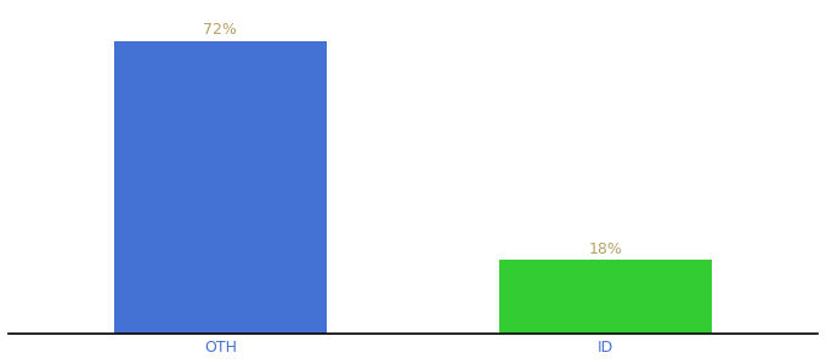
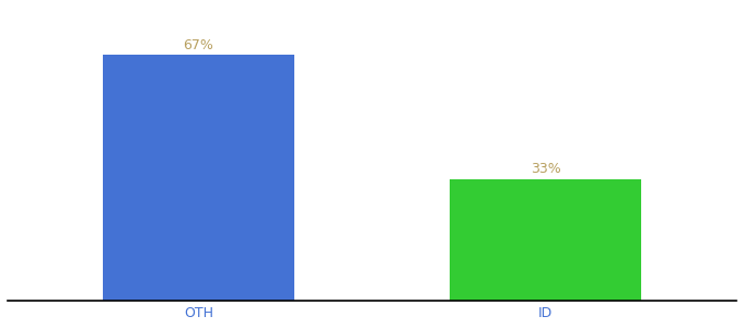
OTH: 72% -> 67%
ID: 18% -> 33%
